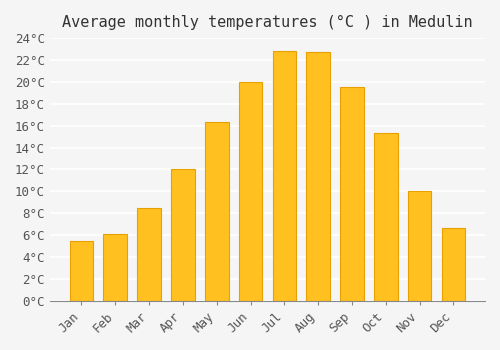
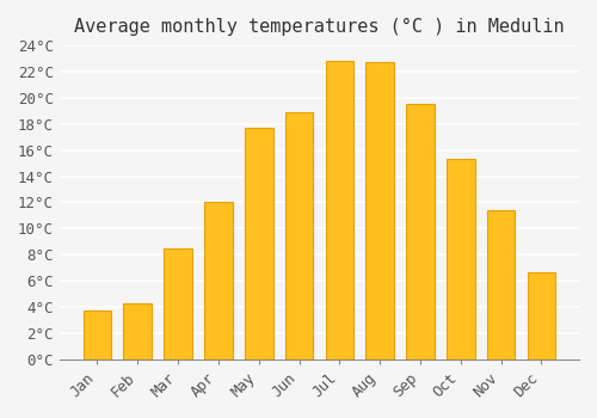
Jan: 5.5°C -> 3.7°C
Feb: 6.1°C -> 4.3°C
May: 16.3°C -> 17.7°C
Jun: 20.0°C -> 18.9°C
Nov: 10.0°C -> 11.4°C
